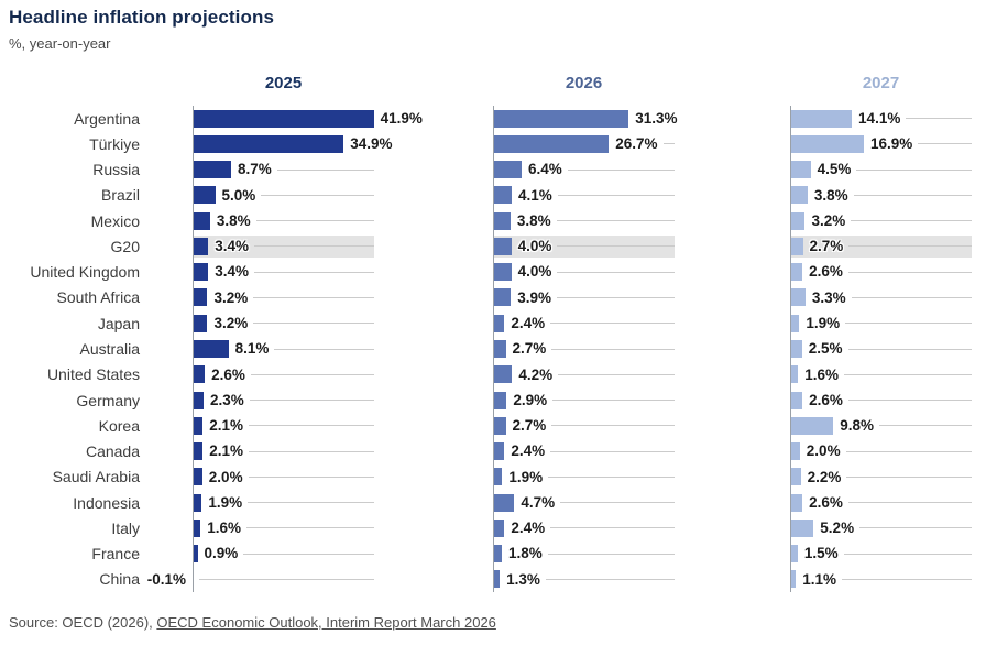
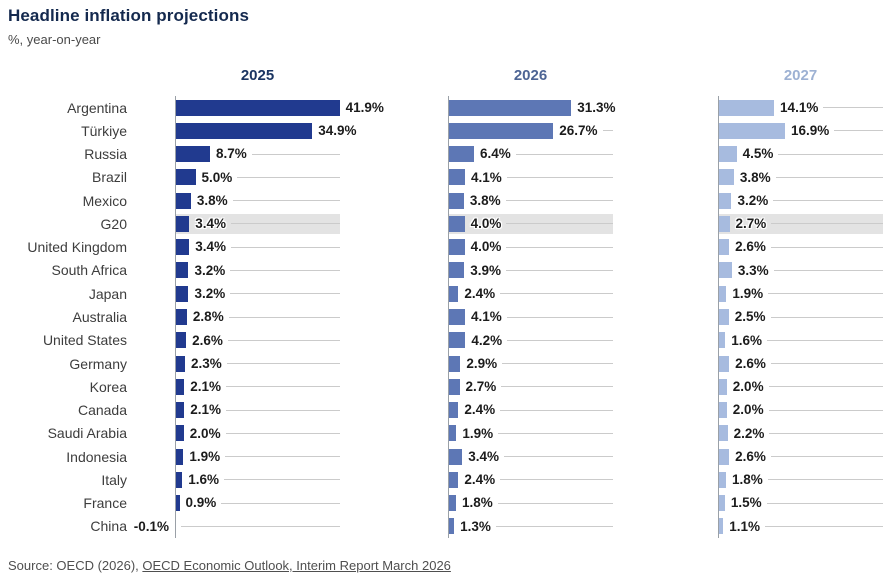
2025/Australia: 8.1% -> 2.8%
2026/Australia: 2.7% -> 4.1%
2027/Korea: 9.8% -> 2.0%
2026/Indonesia: 4.7% -> 3.4%
2027/Italy: 5.2% -> 1.8%
